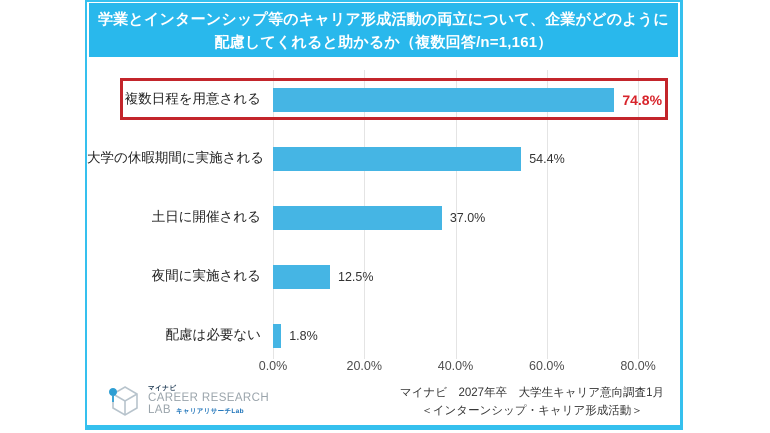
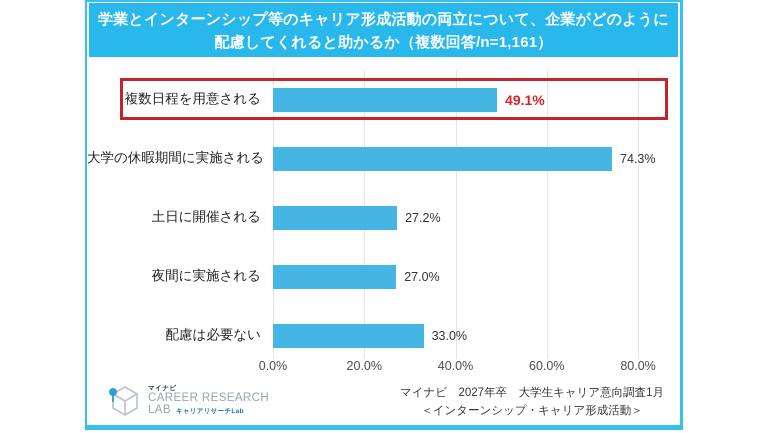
複数日程を用意される: 74.8% -> 49.1%
大学の休暇期間に実施される: 54.4% -> 74.3%
土日に開催される: 37.0% -> 27.2%
夜間に実施される: 12.5% -> 27.0%
配慮は必要ない: 1.8% -> 33.0%
